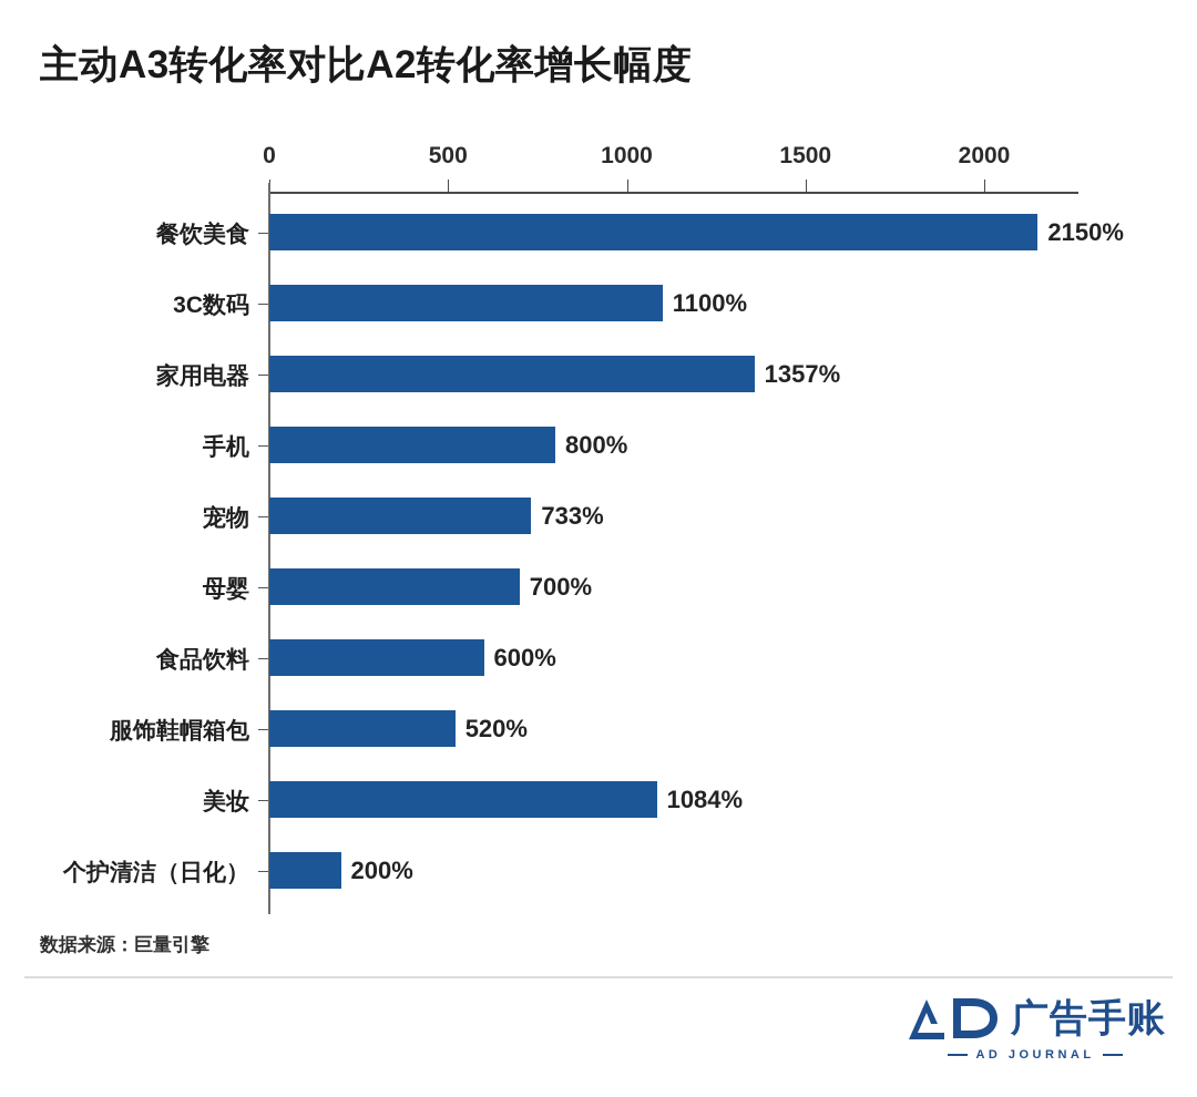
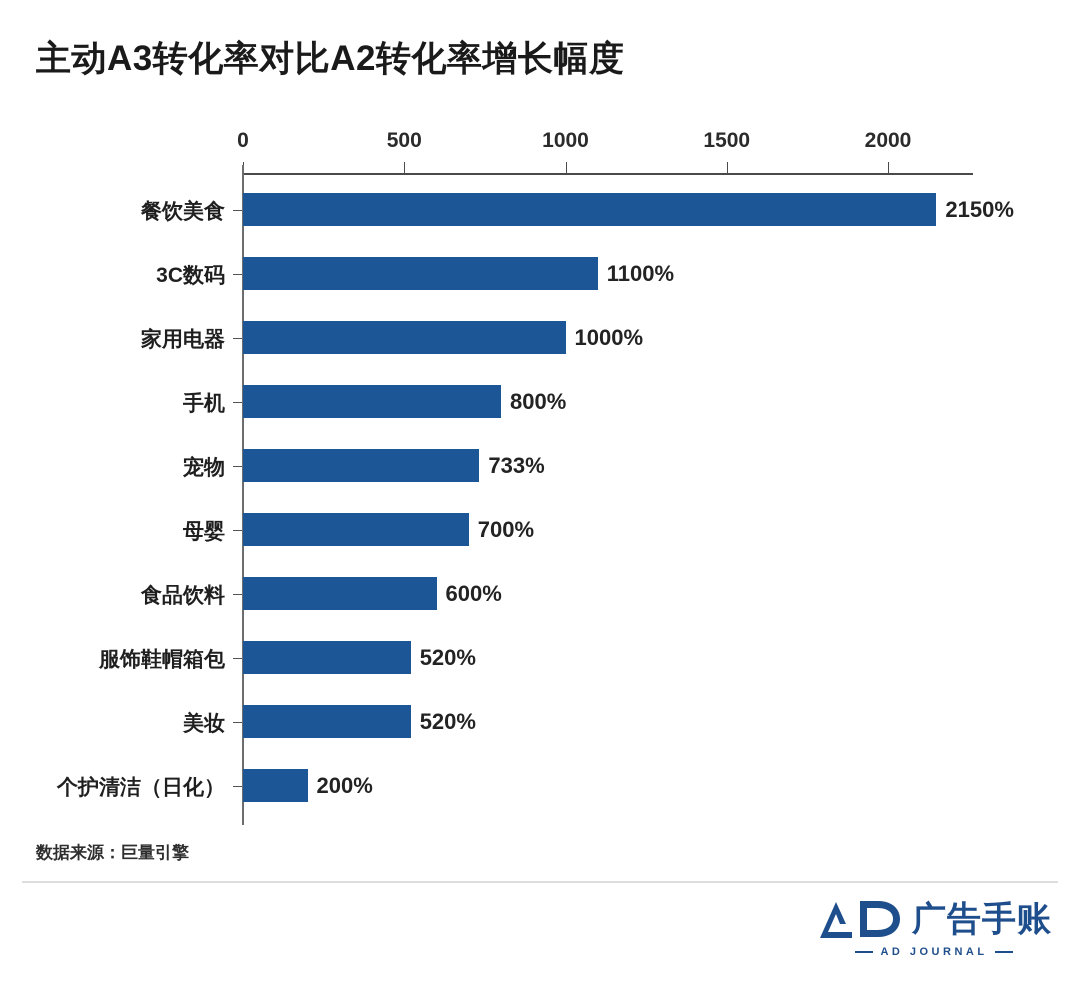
家用电器: 1357% -> 1000%
美妆: 1084% -> 520%
